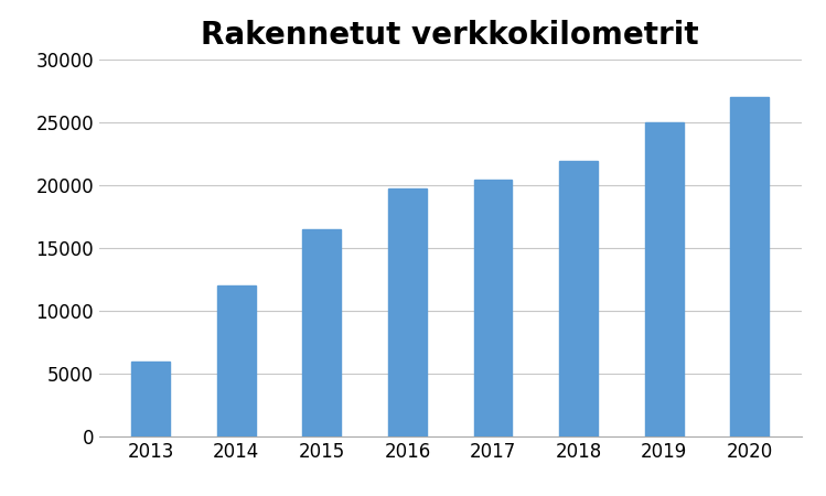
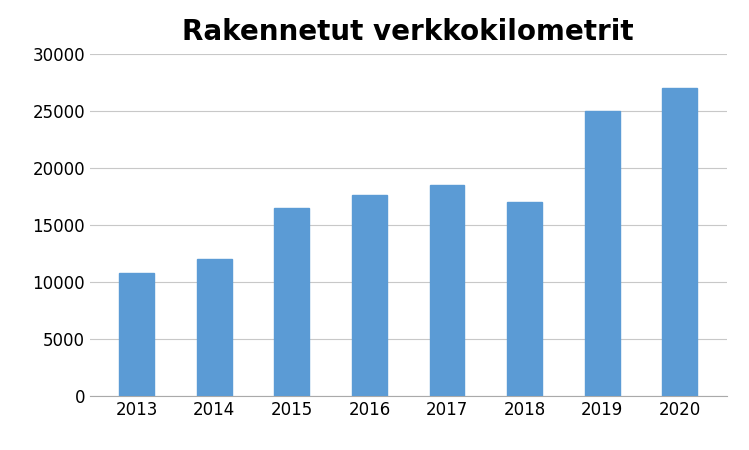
2013: 6000 -> 10800
2016: 19700 -> 17600
2017: 20400 -> 18500
2018: 21900 -> 17000
